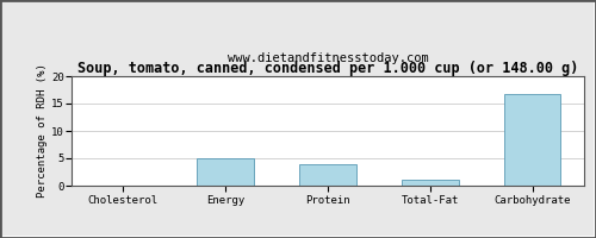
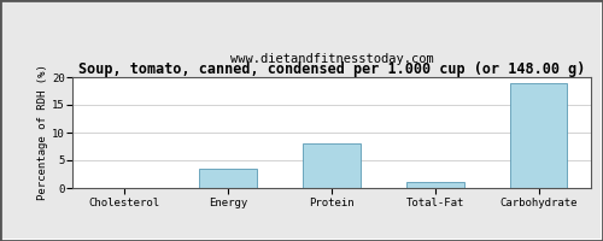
Energy: 5.0 -> 3.5
Protein: 3.9 -> 8.0
Carbohydrate: 16.7 -> 19.0
